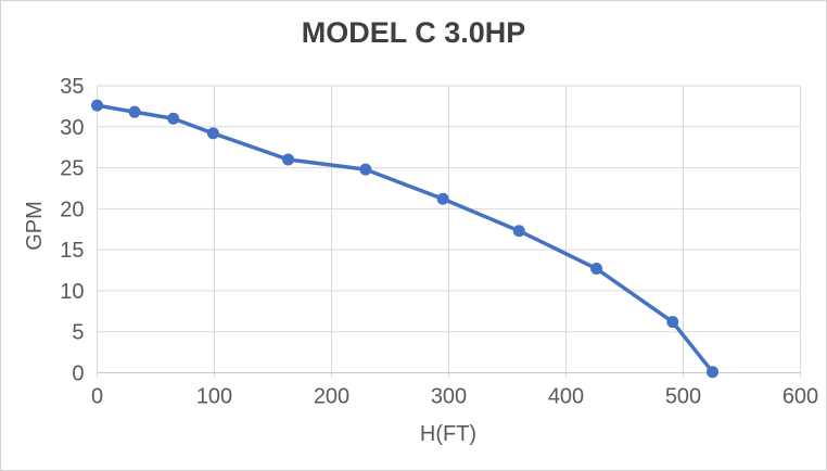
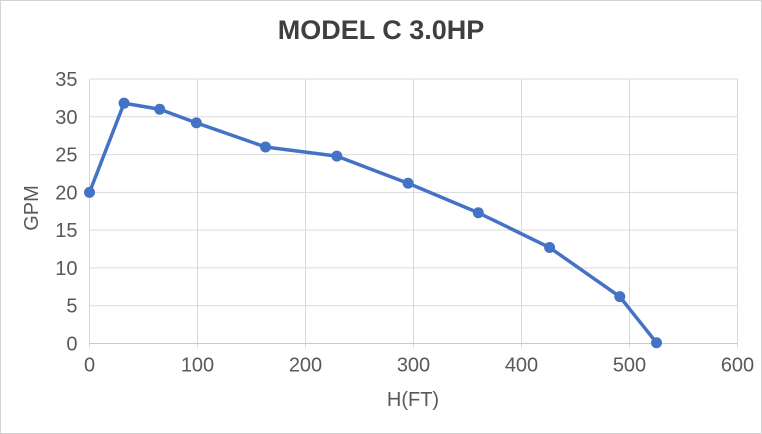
0: 33 -> 20
